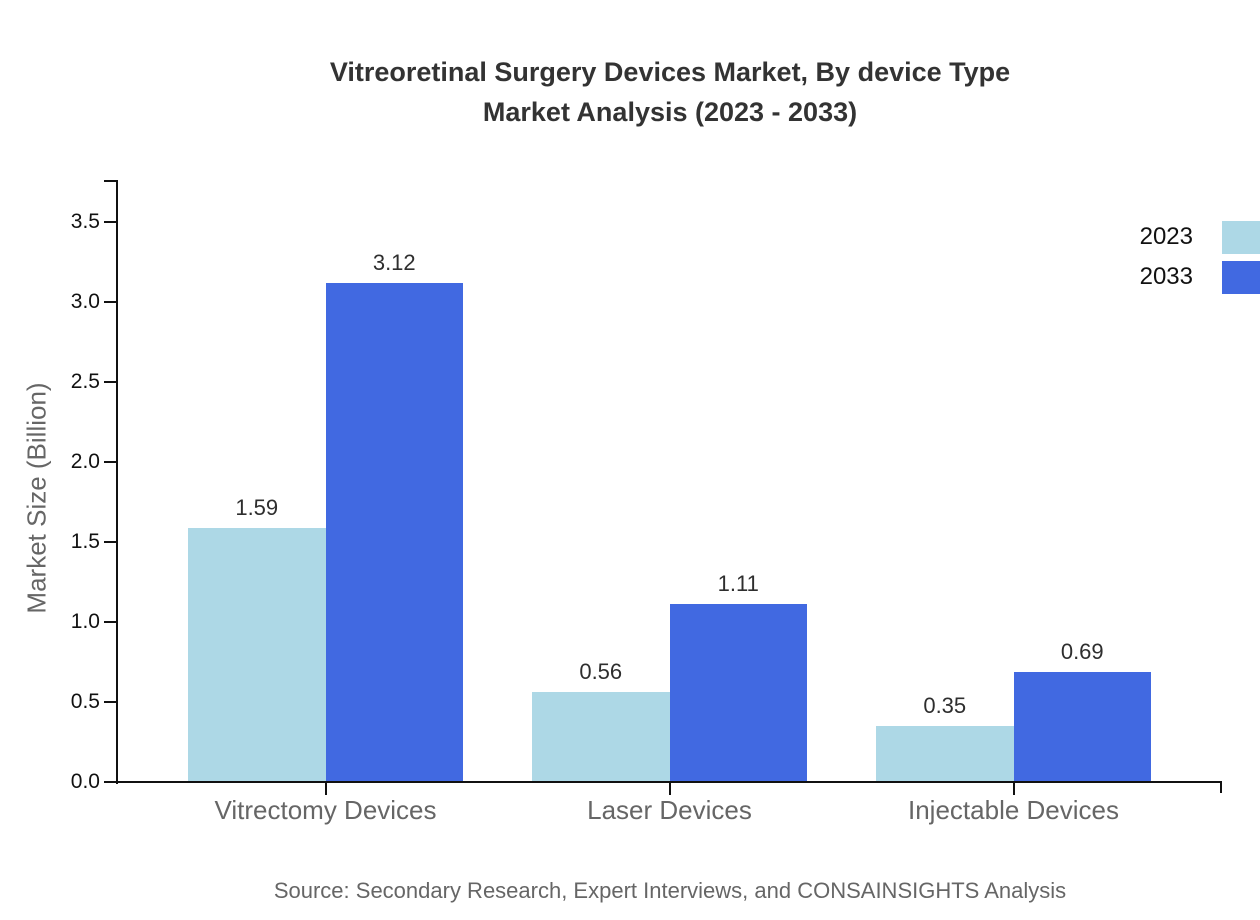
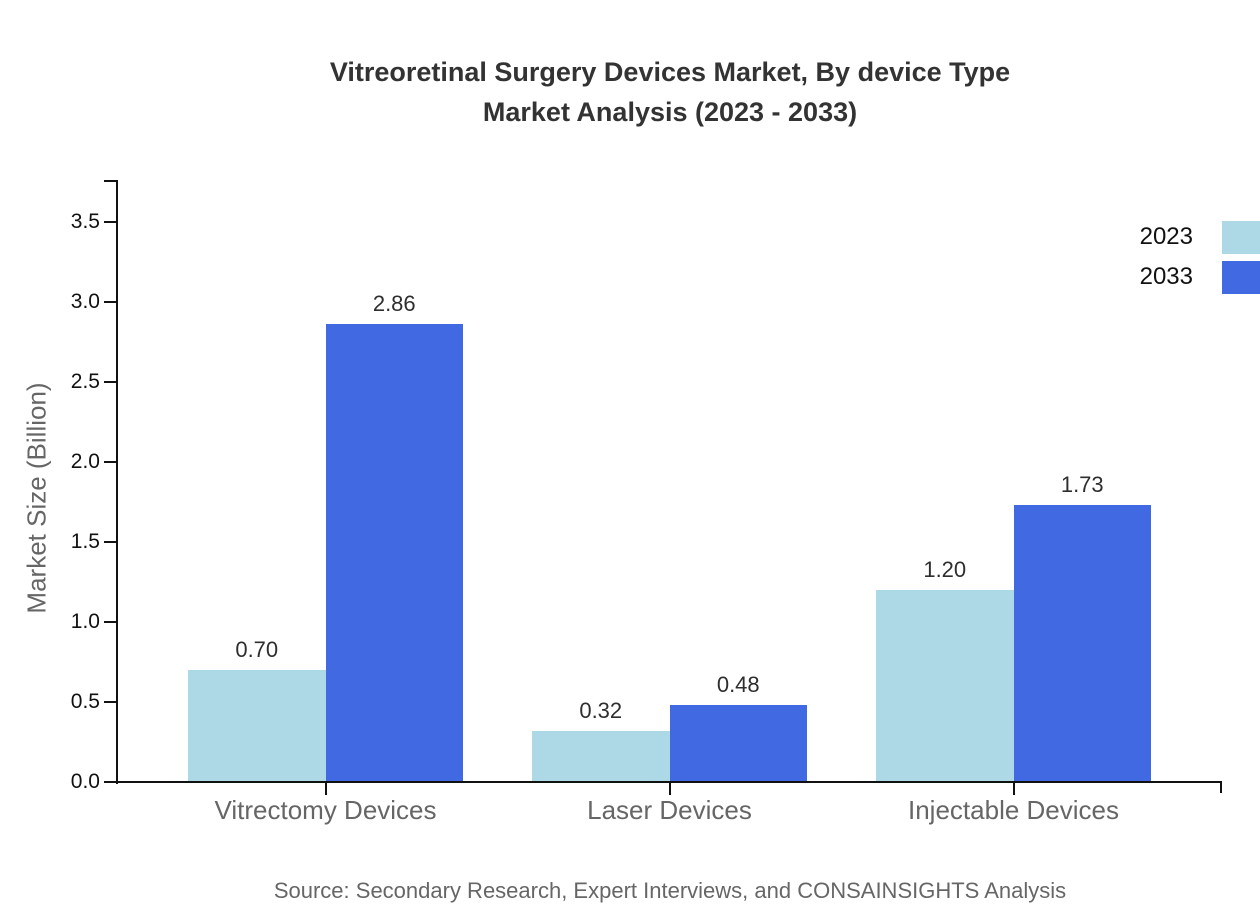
2023/Vitrectomy Devices: 1.59 -> 0.70
2033/Vitrectomy Devices: 3.12 -> 2.86
2023/Laser Devices: 0.56 -> 0.32
2033/Laser Devices: 1.11 -> 0.48
2023/Injectable Devices: 0.35 -> 1.20
2033/Injectable Devices: 0.69 -> 1.73
